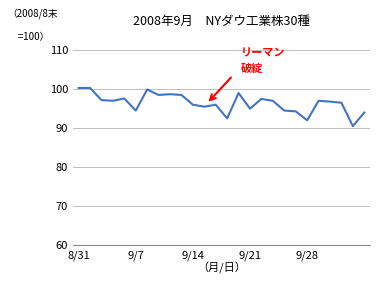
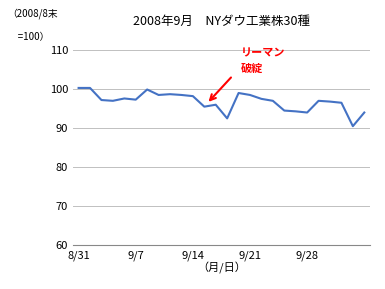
9/7: 94.5 -> 97.3
9/14: 96.0 -> 98.2
9/21: 95.0 -> 98.5
9/28: 92.0 -> 94.0
